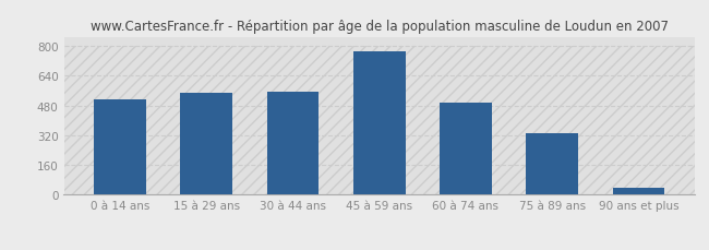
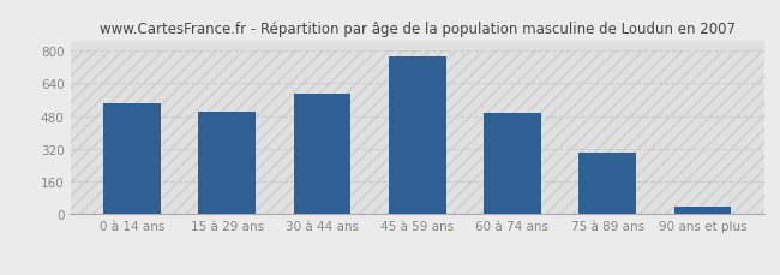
0 à 14 ans: 510 -> 540
15 à 29 ans: 550 -> 500
30 à 44 ans: 560 -> 590
75 à 89 ans: 330 -> 300
